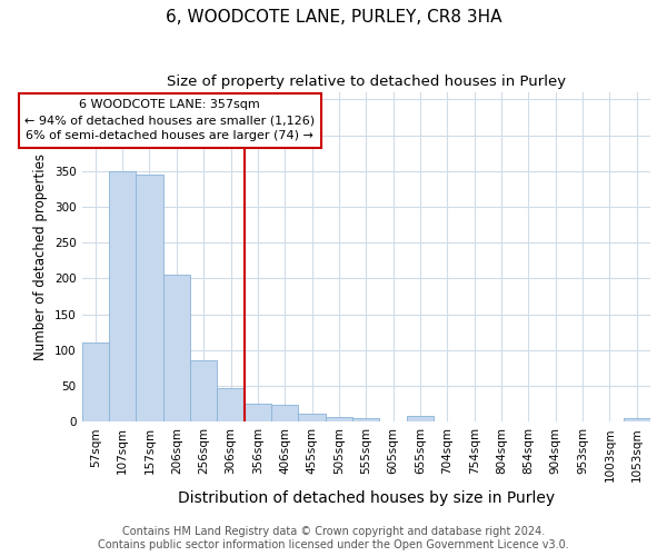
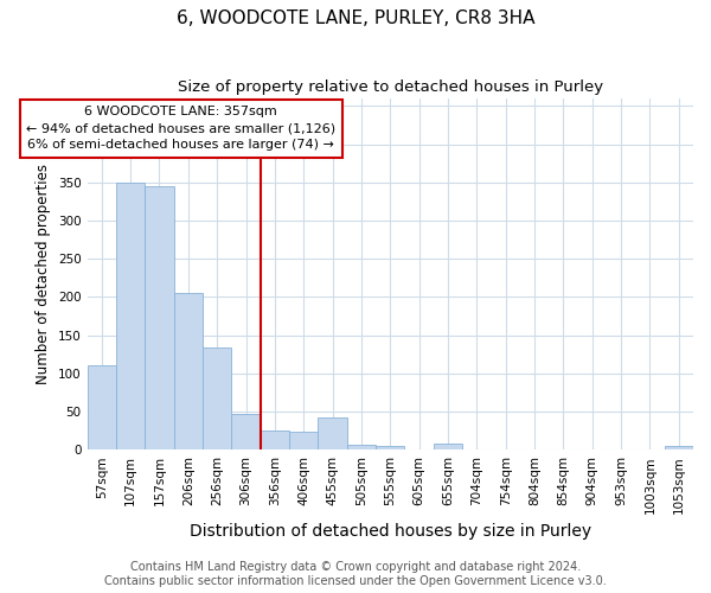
256sqm: 85 -> 134
455sqm: 11 -> 42
